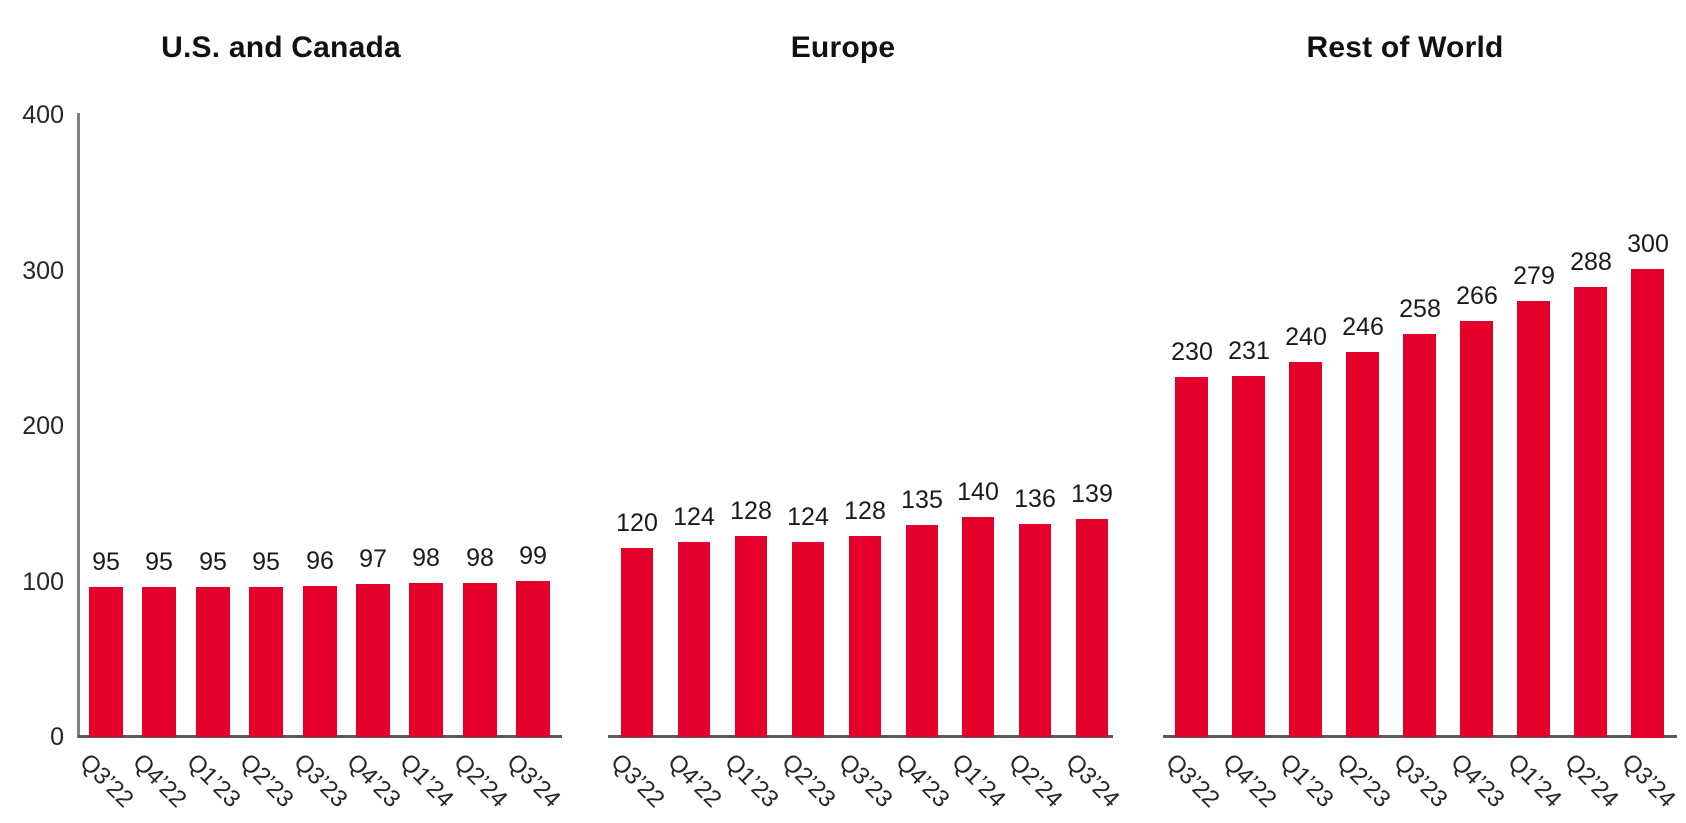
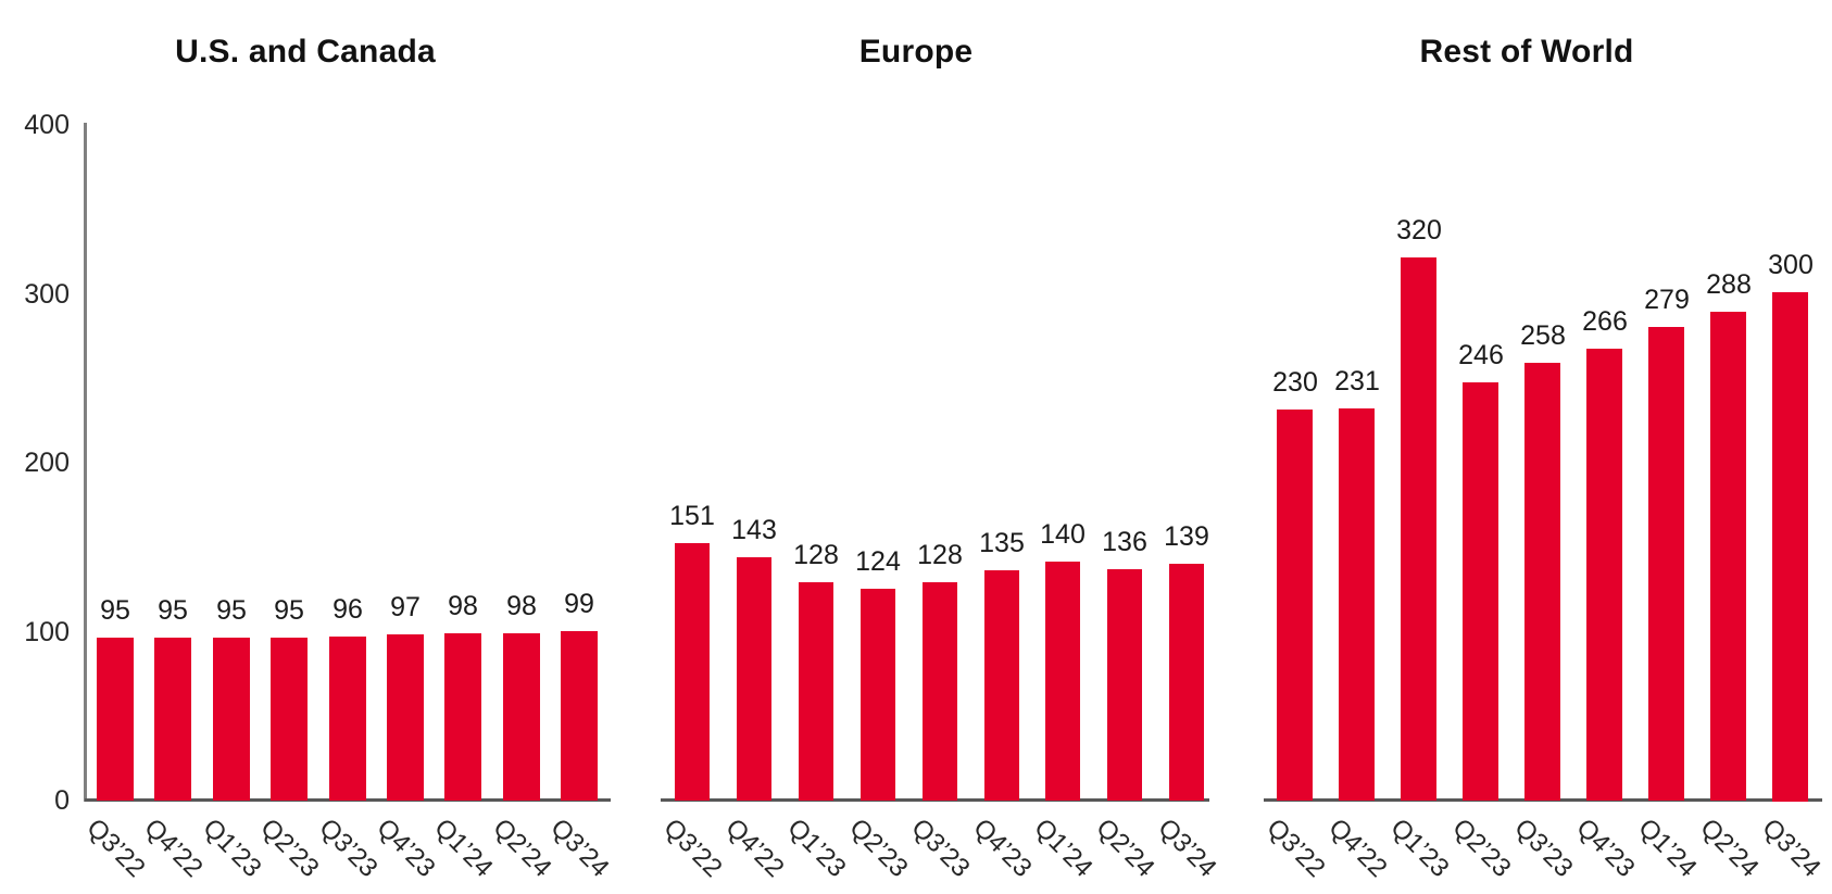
Europe/Q3’22: 120 -> 151
Europe/Q4’22: 124 -> 143
Rest of World/Q1’23: 240 -> 320
